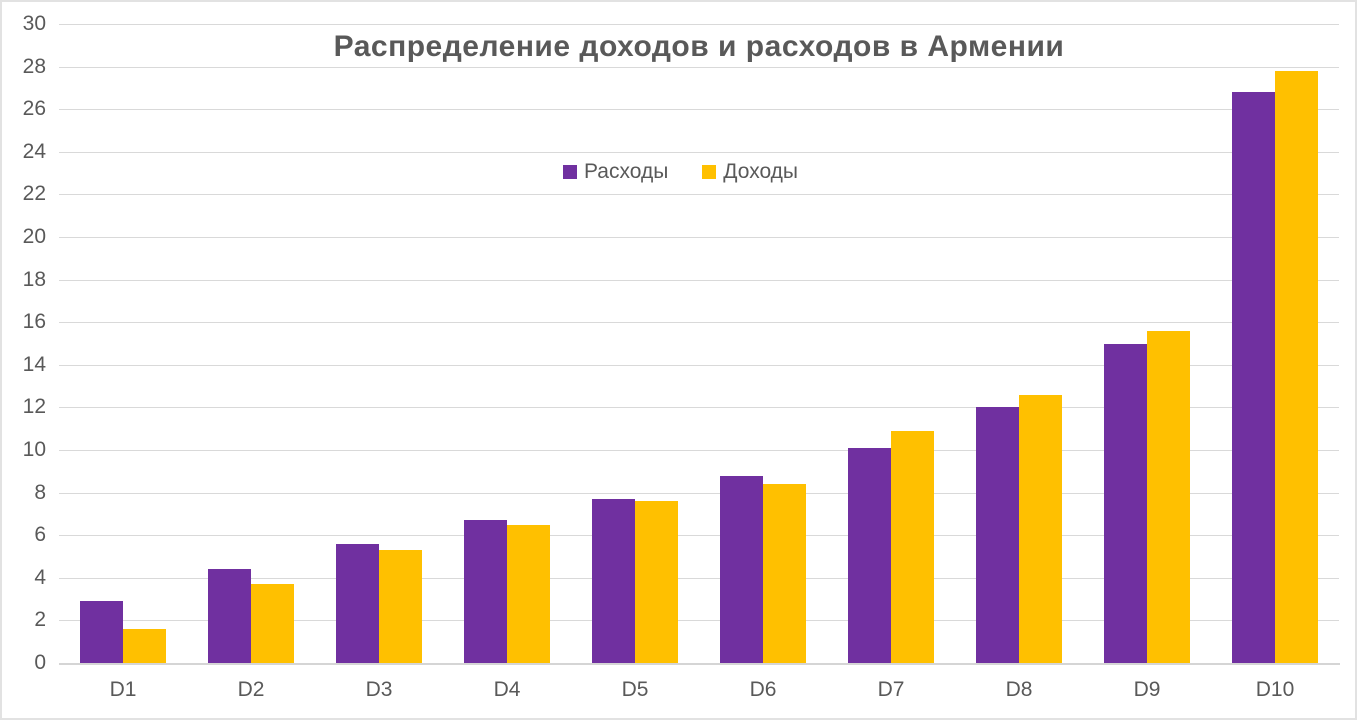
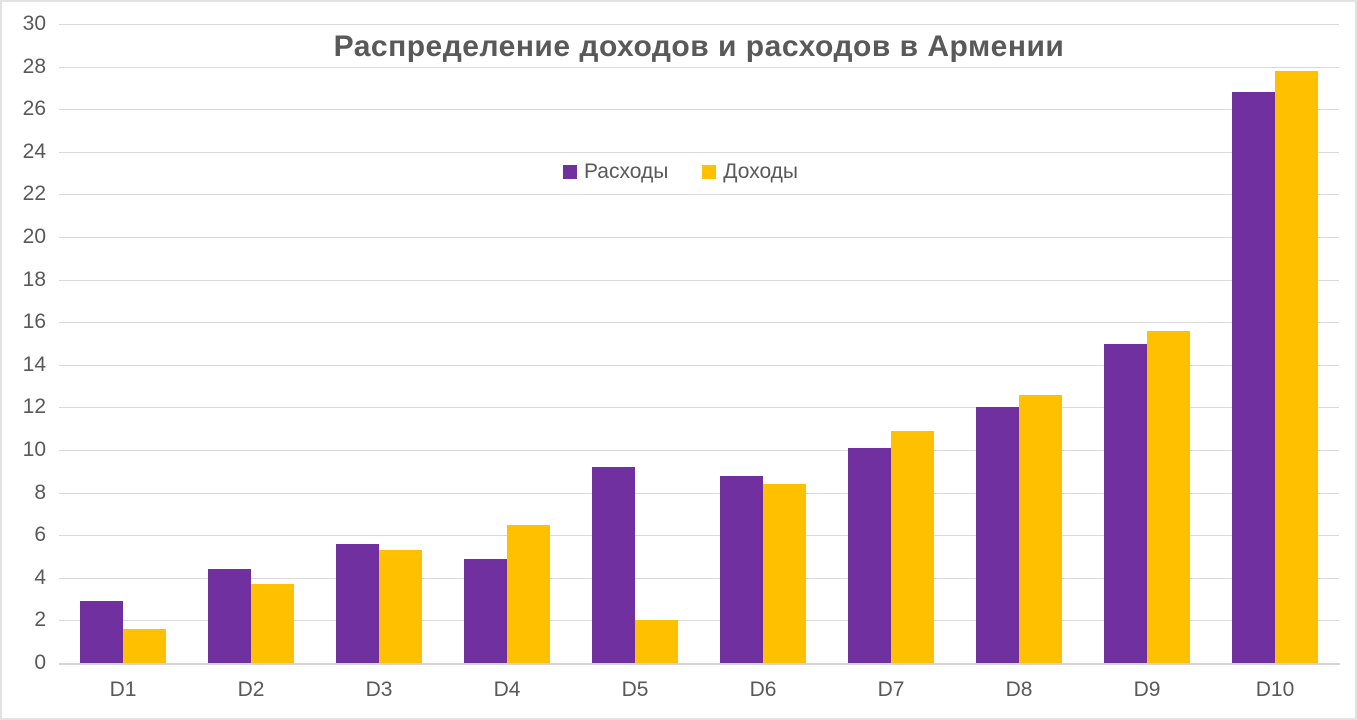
Расходы/D4: 6.7 -> 4.9
Расходы/D5: 7.7 -> 9.2
Доходы/D5: 7.6 -> 2.0
